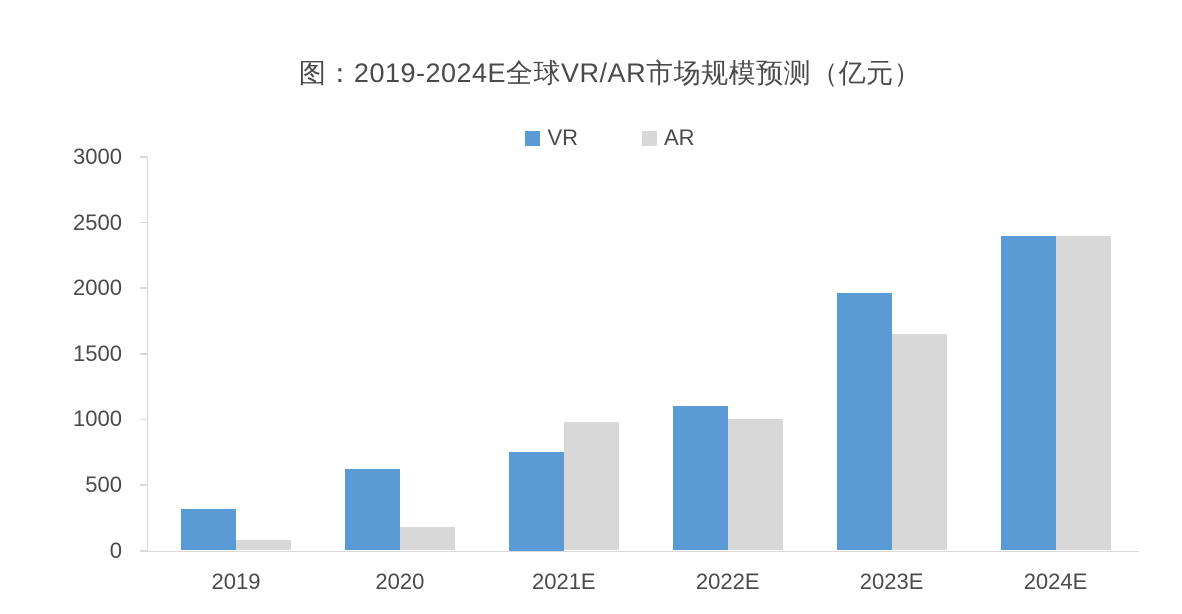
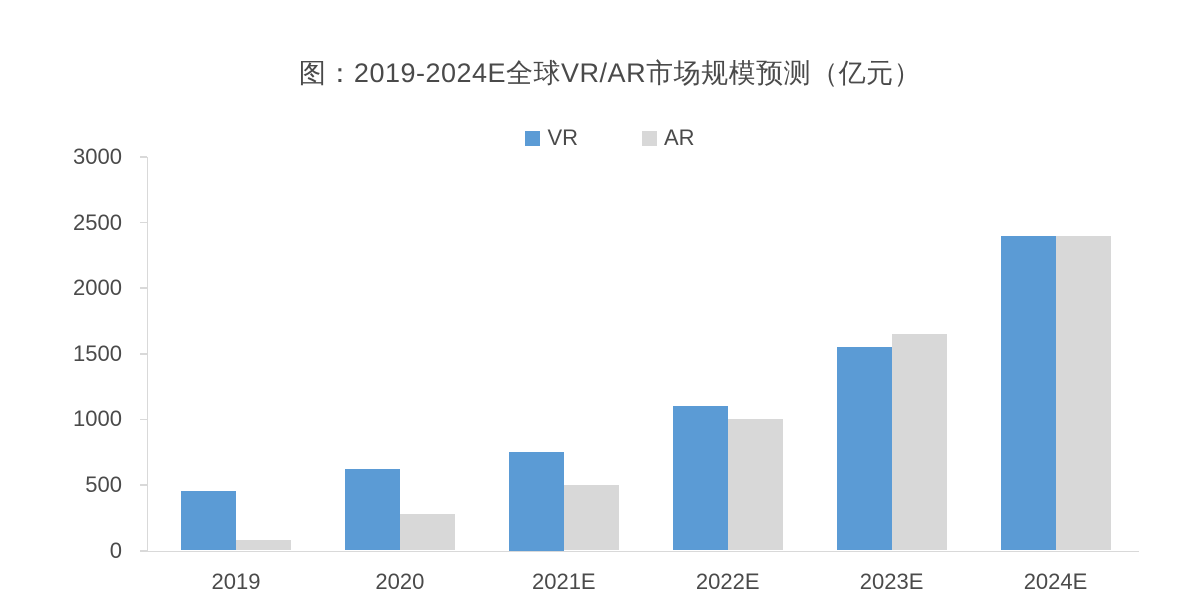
VR/2019: 320 -> 450
AR/2020: 180 -> 280
AR/2021E: 980 -> 500
VR/2023E: 1960 -> 1550
